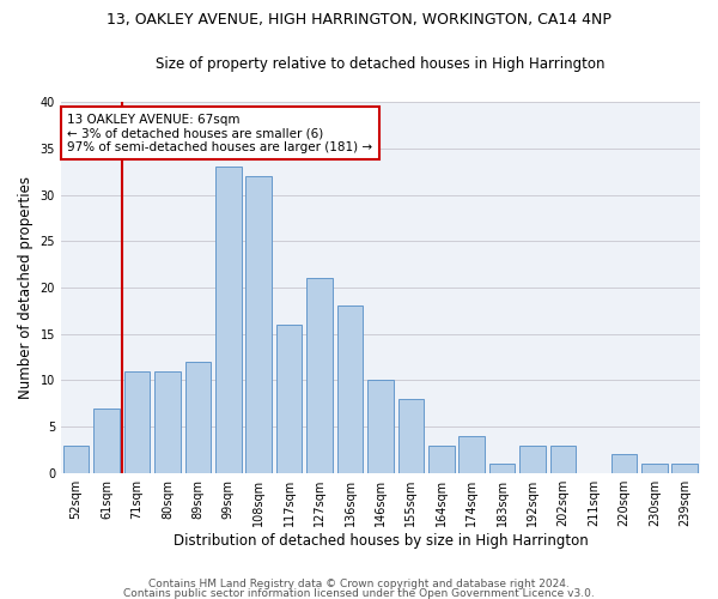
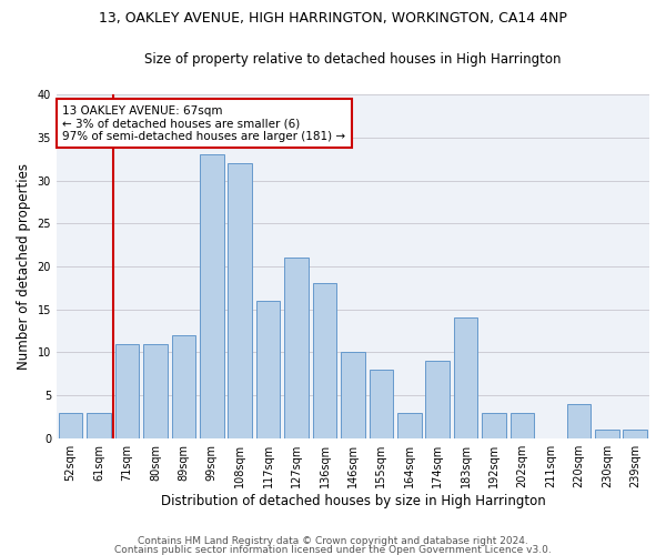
61sqm: 7 -> 3
174sqm: 4 -> 9
183sqm: 1 -> 14
220sqm: 2 -> 4
